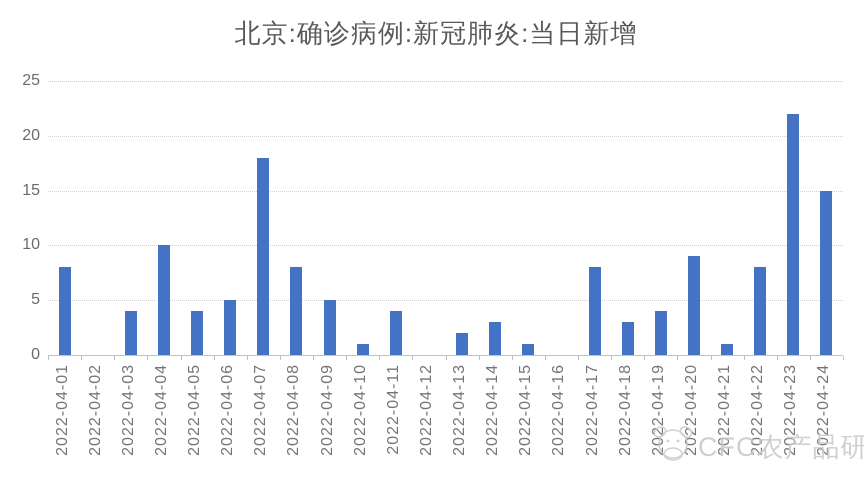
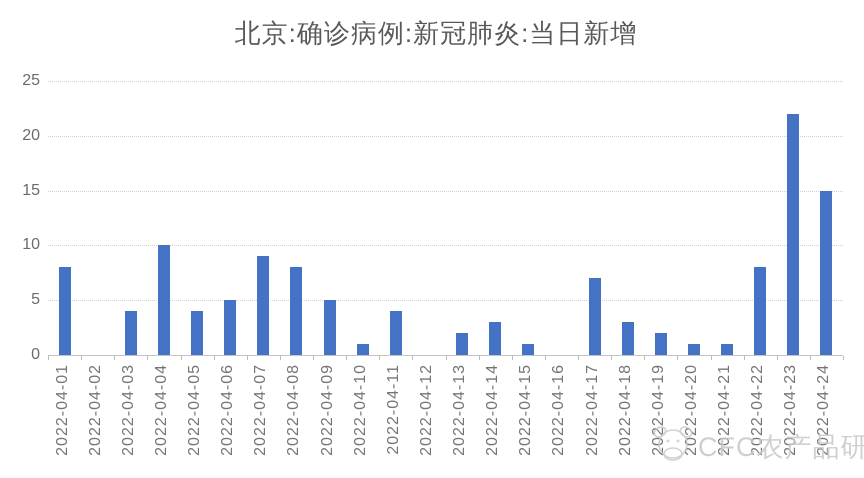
2022-04-07: 18 -> 9
2022-04-17: 8 -> 7
2022-04-19: 4 -> 2
2022-04-20: 9 -> 1
